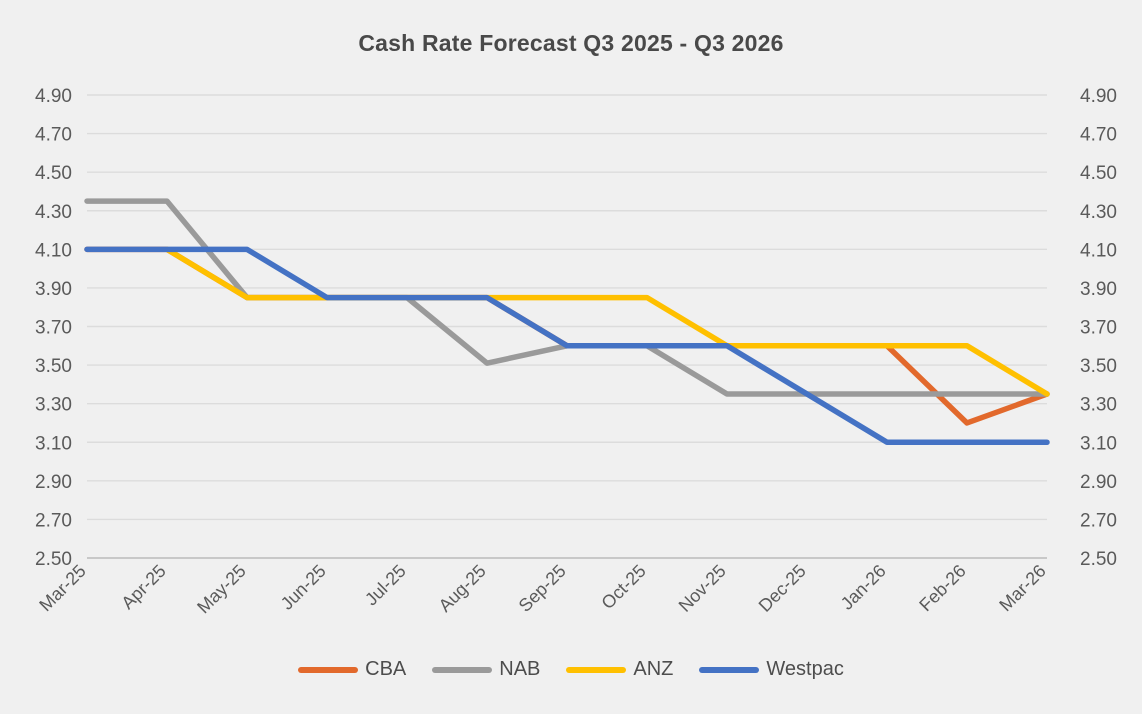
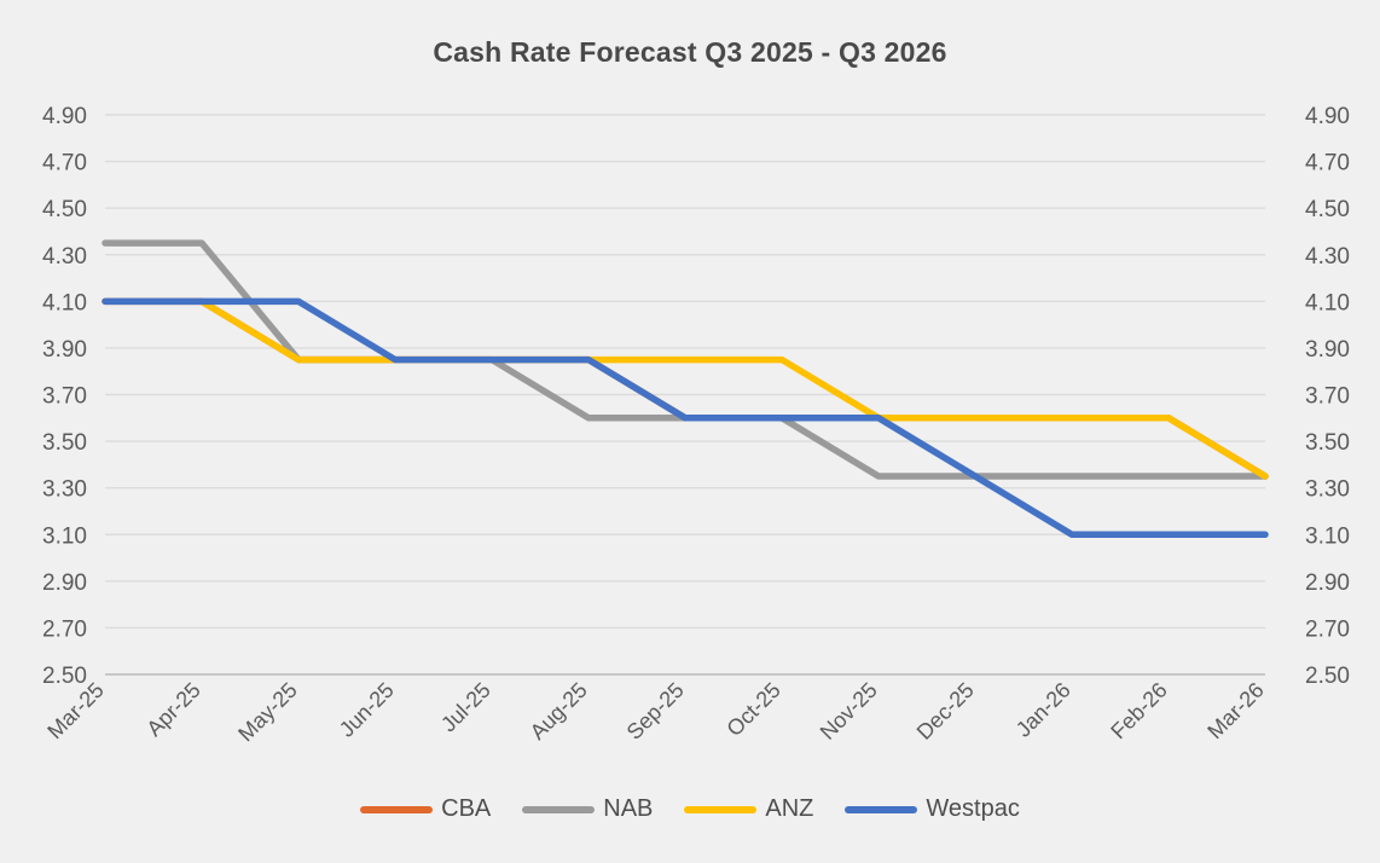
NAB/Aug-25: 3.51 -> 3.60
CBA/Feb-26: 3.20 -> 3.60
